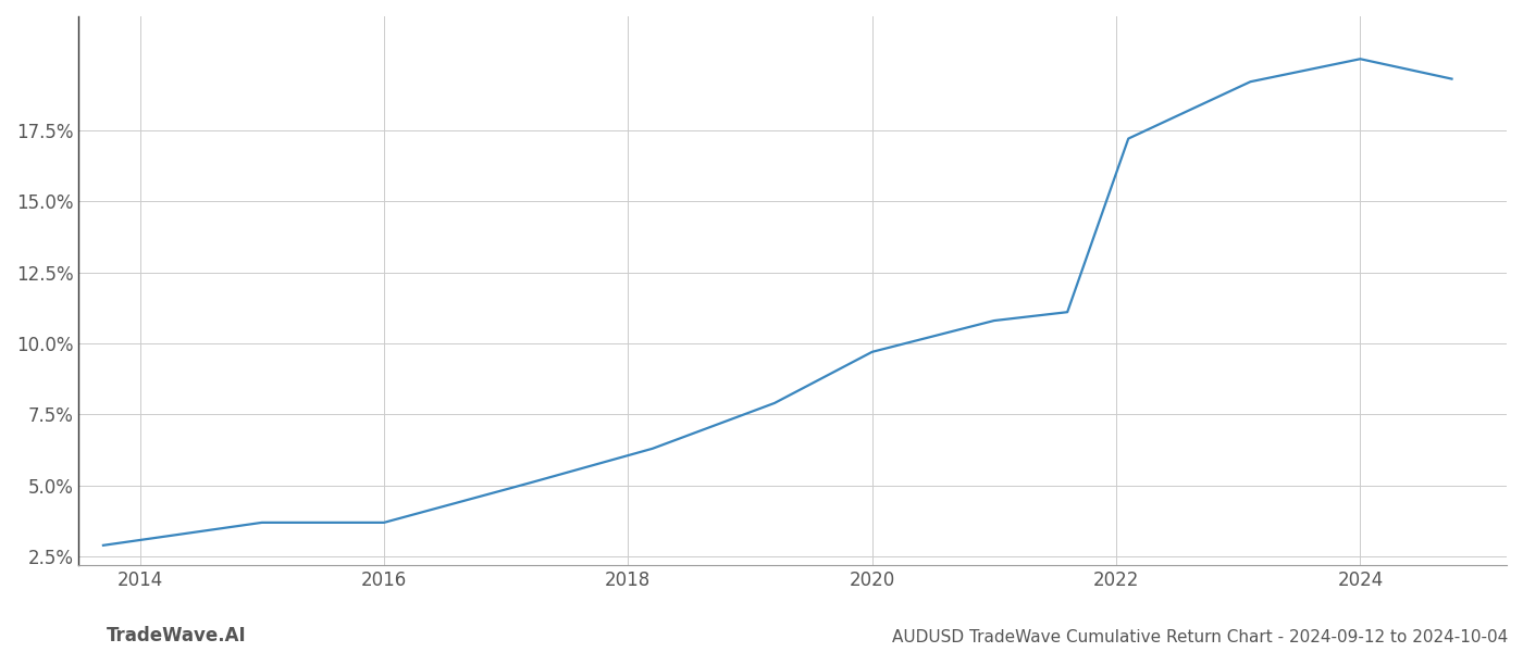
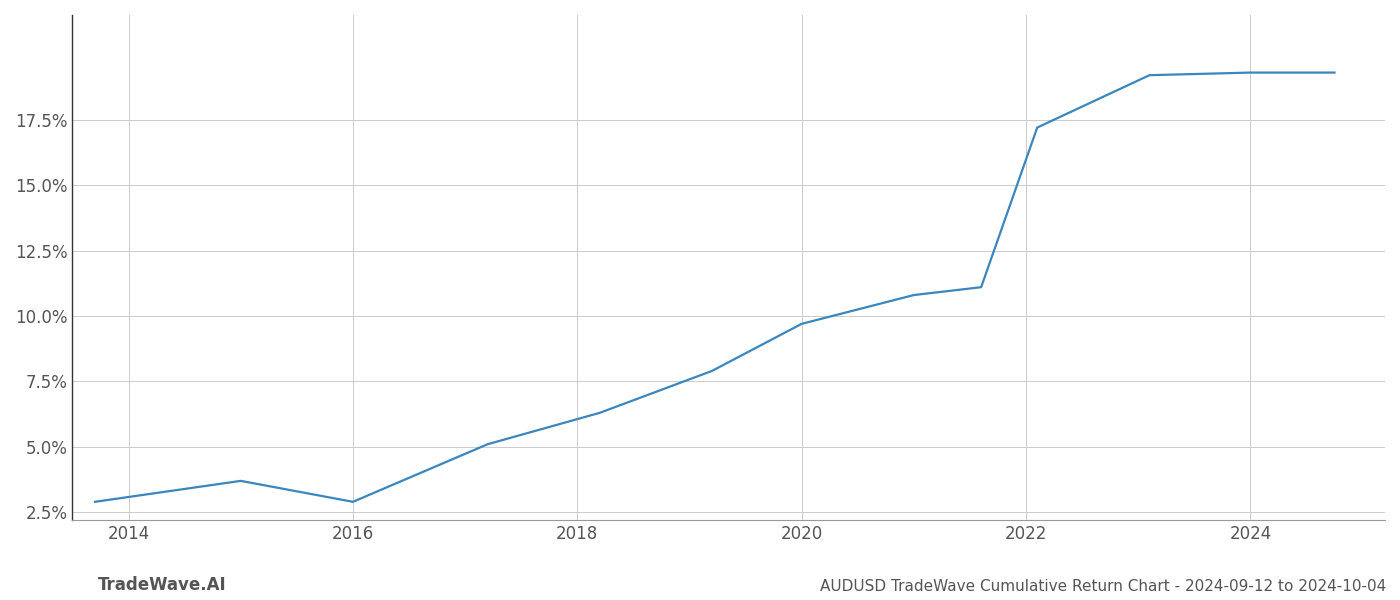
2016: 3.7% -> 2.9%
2024: 20.0% -> 19.3%
